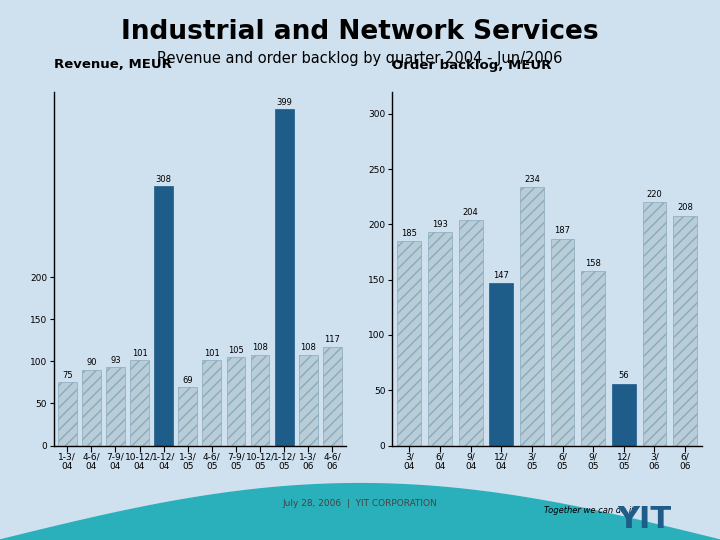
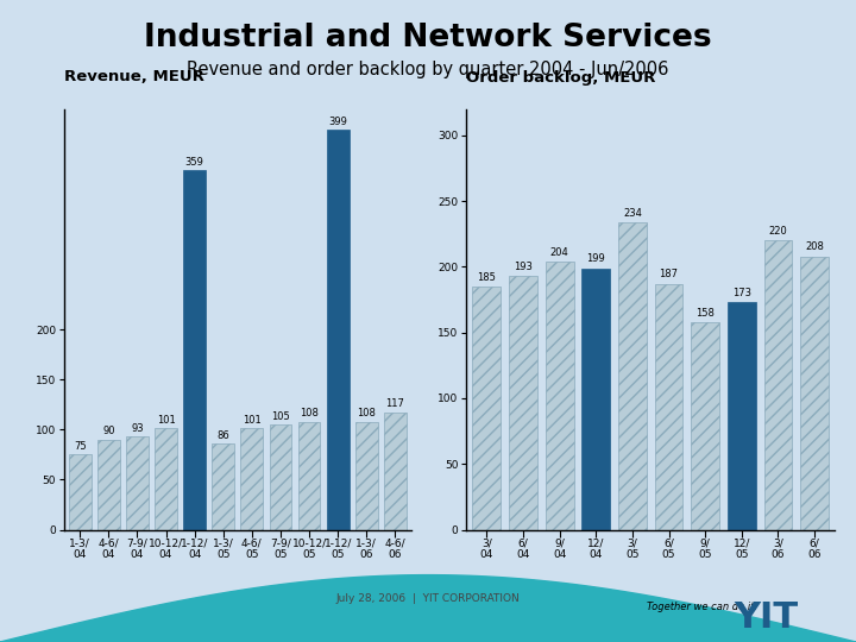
1-12/ 04: 308 -> 359
1-3/ 05: 69 -> 86
12/ 04: 147 -> 199
12/ 05: 56 -> 173
